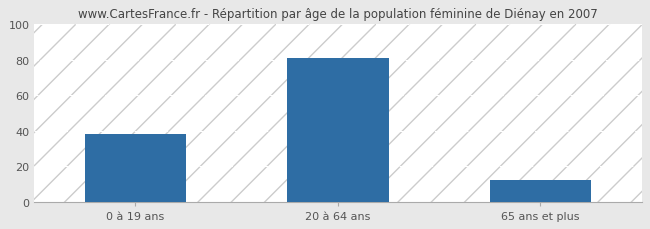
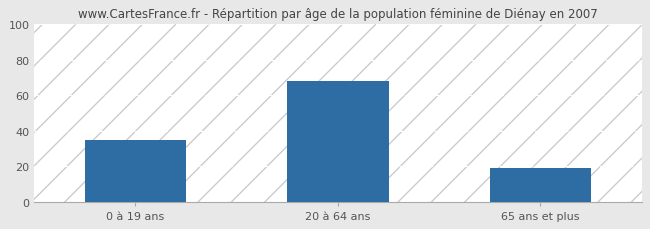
0 à 19 ans: 38 -> 35
20 à 64 ans: 81 -> 68
65 ans et plus: 12 -> 19
